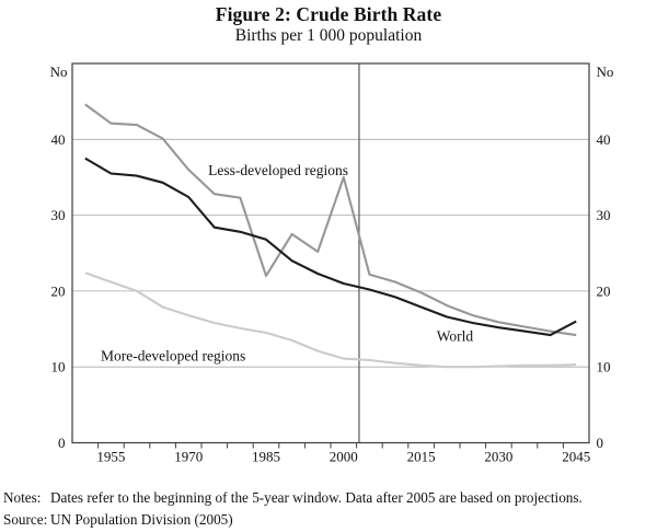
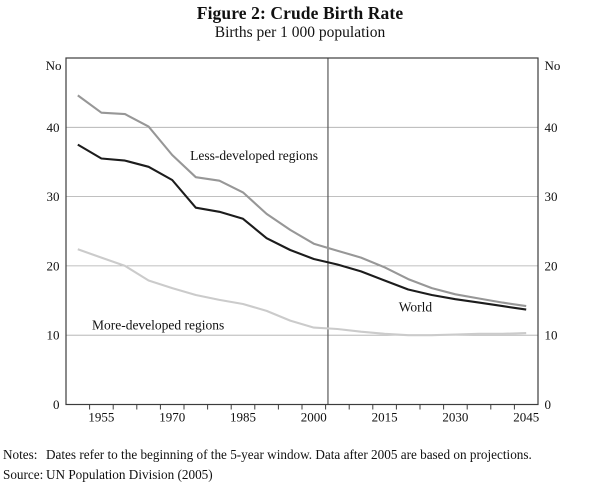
Less-developed regions/1985: 22 -> 31
Less-developed regions/2000: 35 -> 23
World/2045: 16 -> 14
